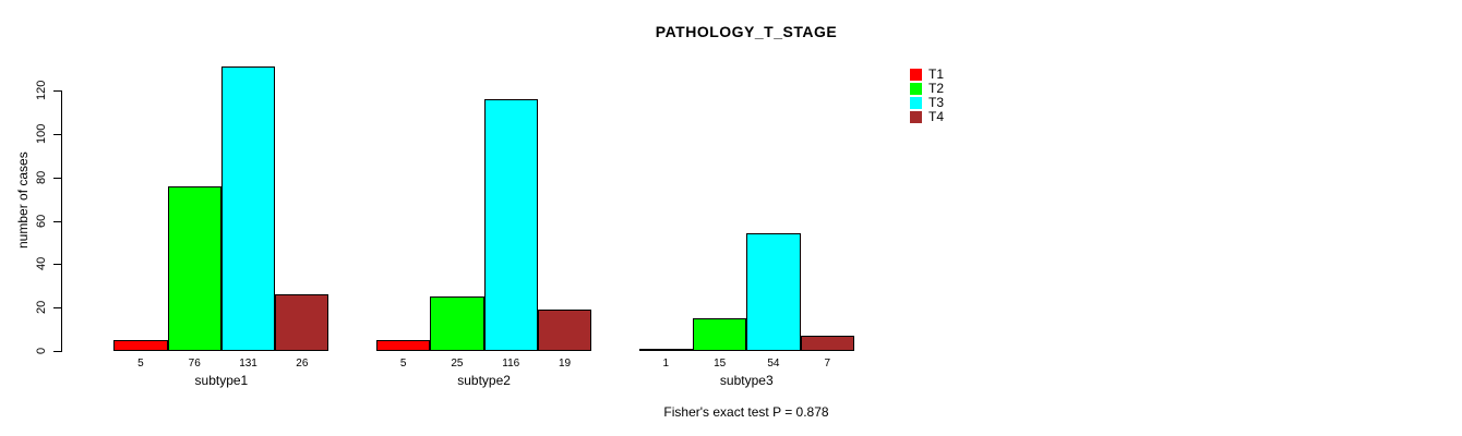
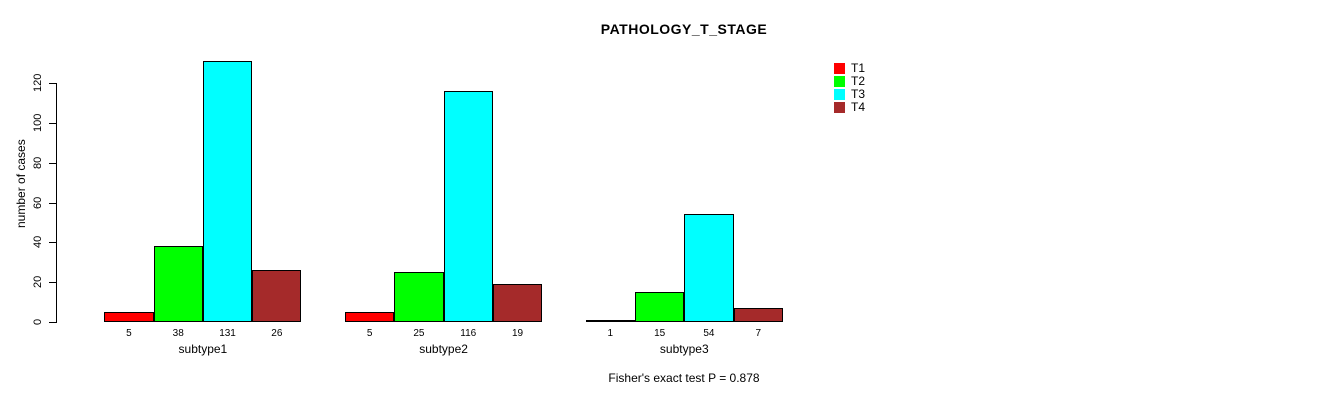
T2/subtype1: 76 -> 38
